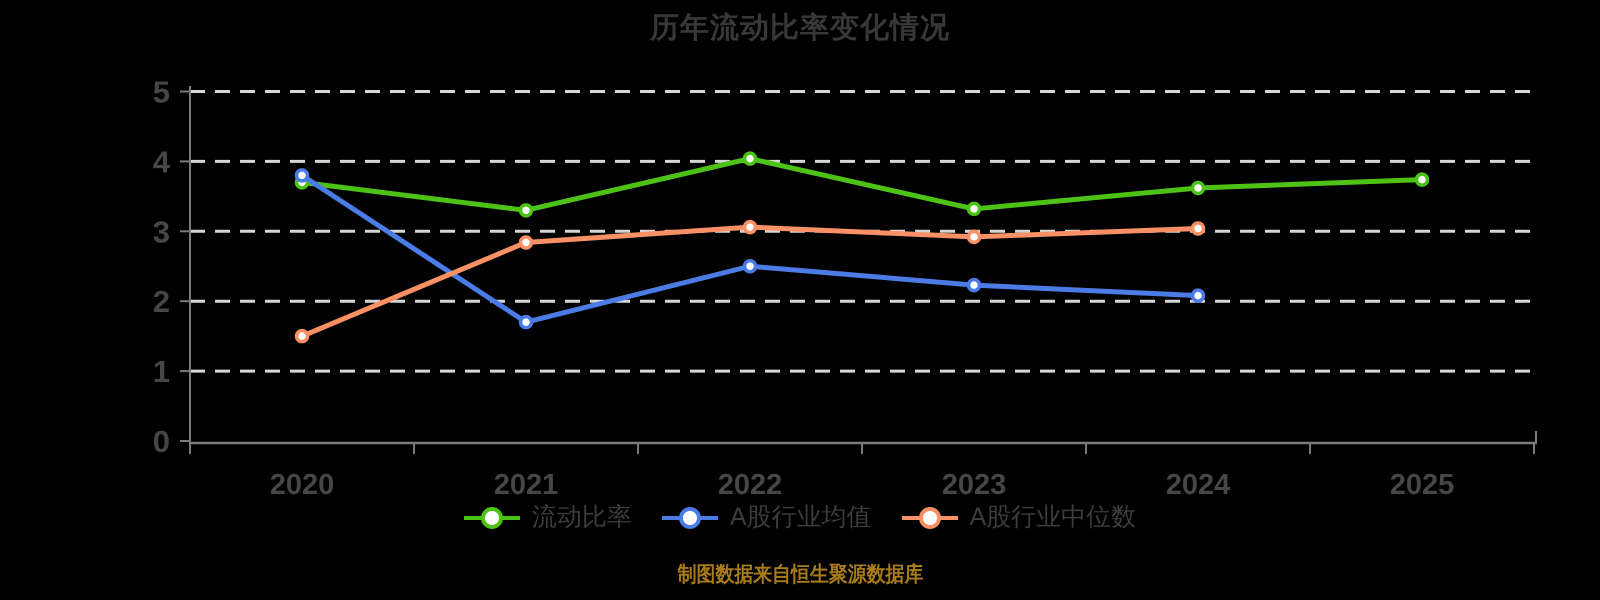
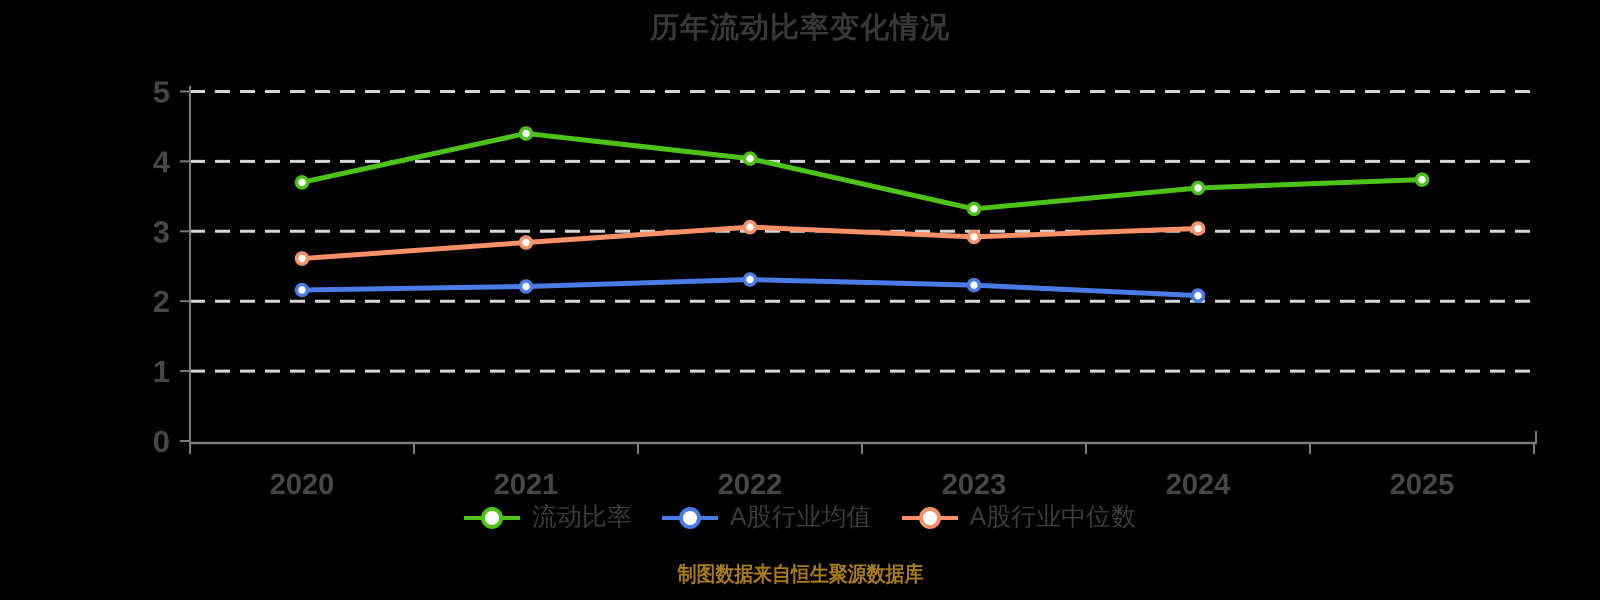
A股行业均值/2020: 3.8 -> 2.2
A股行业中位数/2020: 1.5 -> 2.6
流动比率/2021: 3.3 -> 4.4
A股行业均值/2021: 1.7 -> 2.2
A股行业均值/2022: 2.5 -> 2.3
